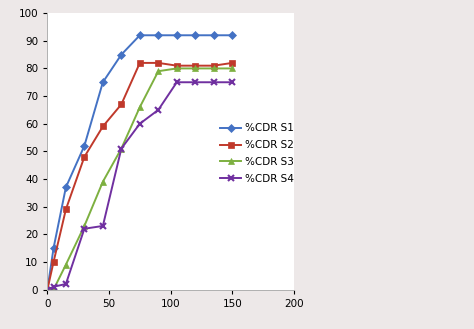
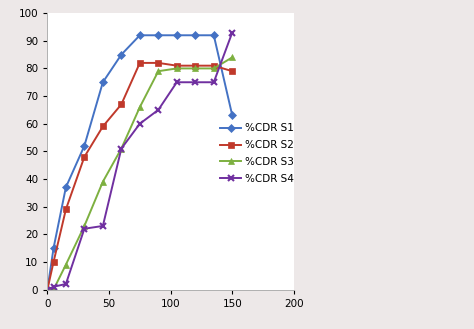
%CDR S1/150: 92 -> 63
%CDR S2/150: 82 -> 79
%CDR S3/150: 80 -> 84
%CDR S4/150: 75 -> 93
